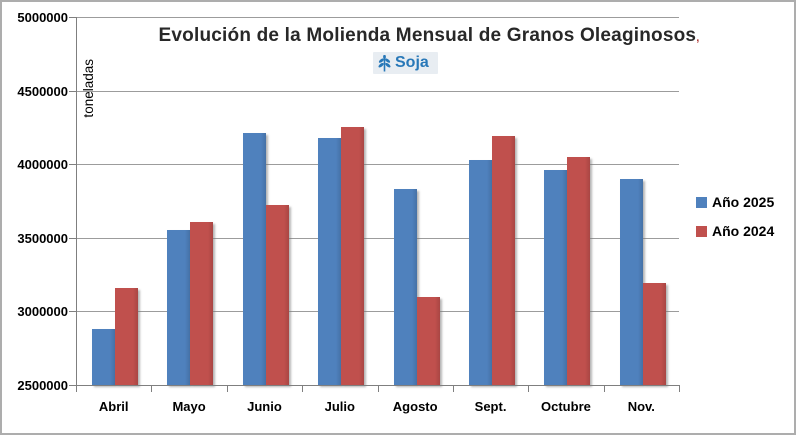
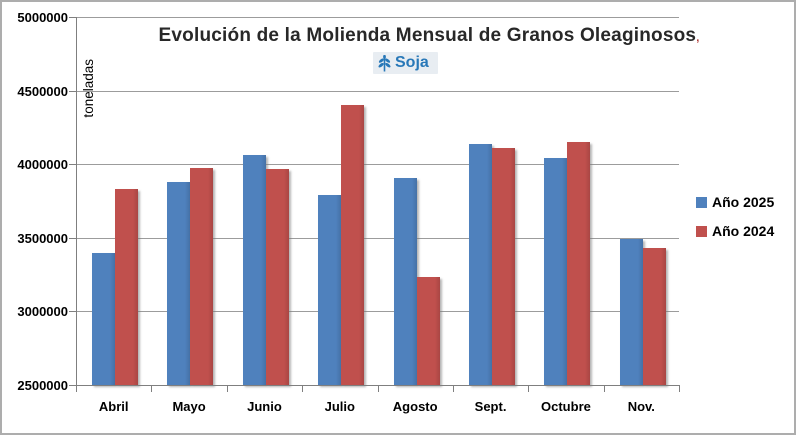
Año 2025/Abril: 2880000 -> 3400000
Año 2024/Abril: 3160000 -> 3830000
Año 2025/Mayo: 3550000 -> 3880000
Año 2024/Mayo: 3610000 -> 3980000
Año 2025/Junio: 4210000 -> 4060000
Año 2024/Junio: 3720000 -> 3960000
Año 2025/Julio: 4180000 -> 3790000
Año 2024/Julio: 4250000 -> 4400000
Año 2025/Agosto: 3830000 -> 3900000
Año 2024/Agosto: 3100000 -> 3240000
Año 2025/Sept.: 4030000 -> 4140000
Año 2024/Sept.: 4190000 -> 4110000
Año 2025/Octubre: 3960000 -> 4040000
Año 2024/Octubre: 4050000 -> 4150000
Año 2025/Nov.: 3900000 -> 3490000
Año 2024/Nov.: 3190000 -> 3430000
